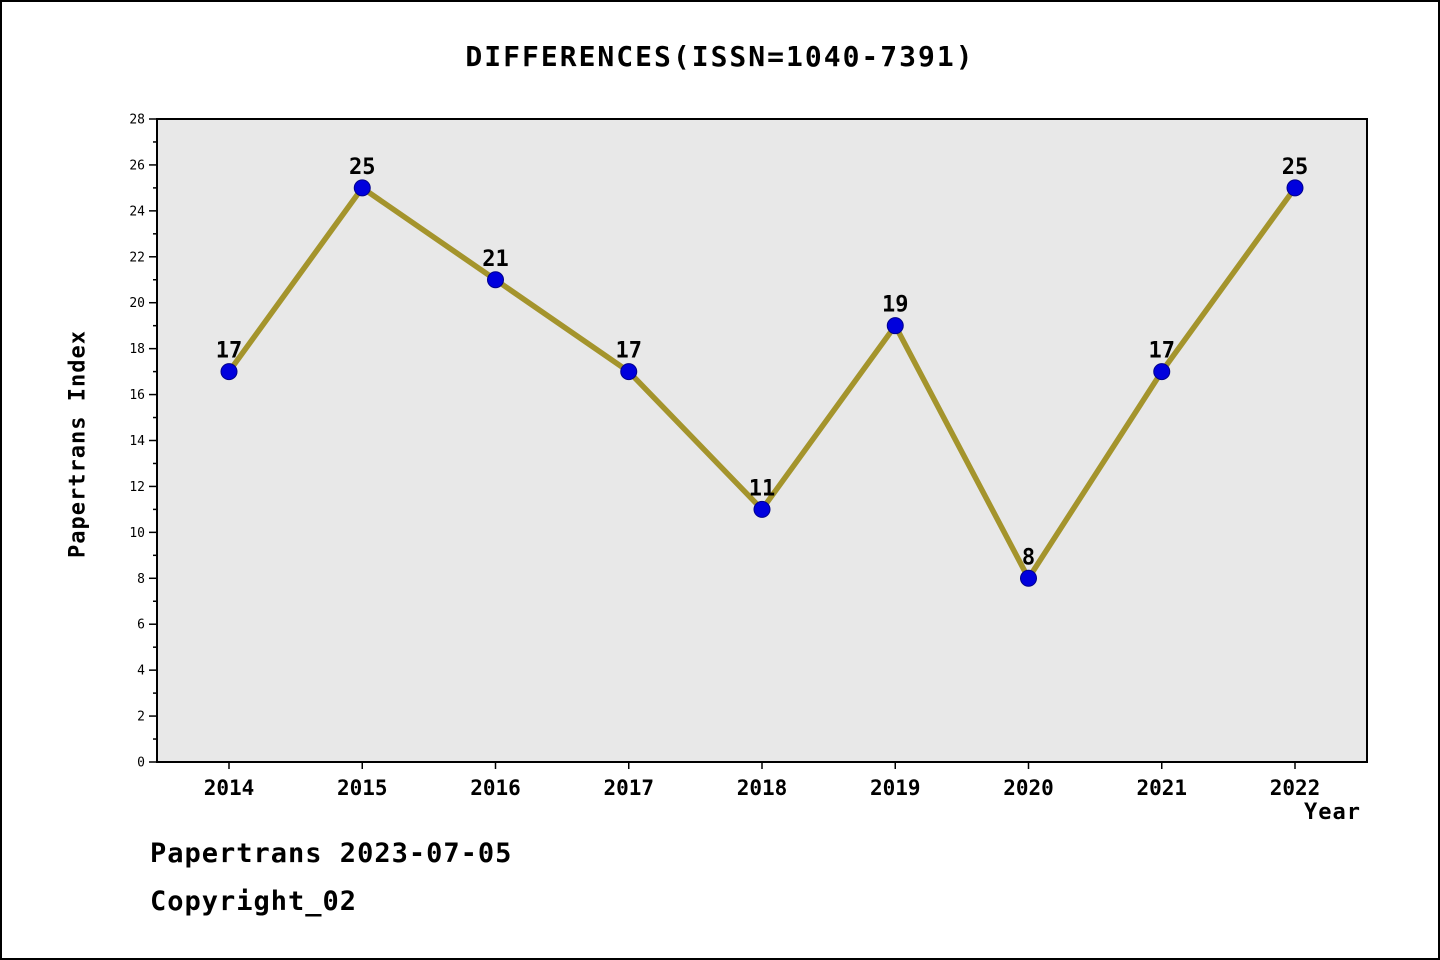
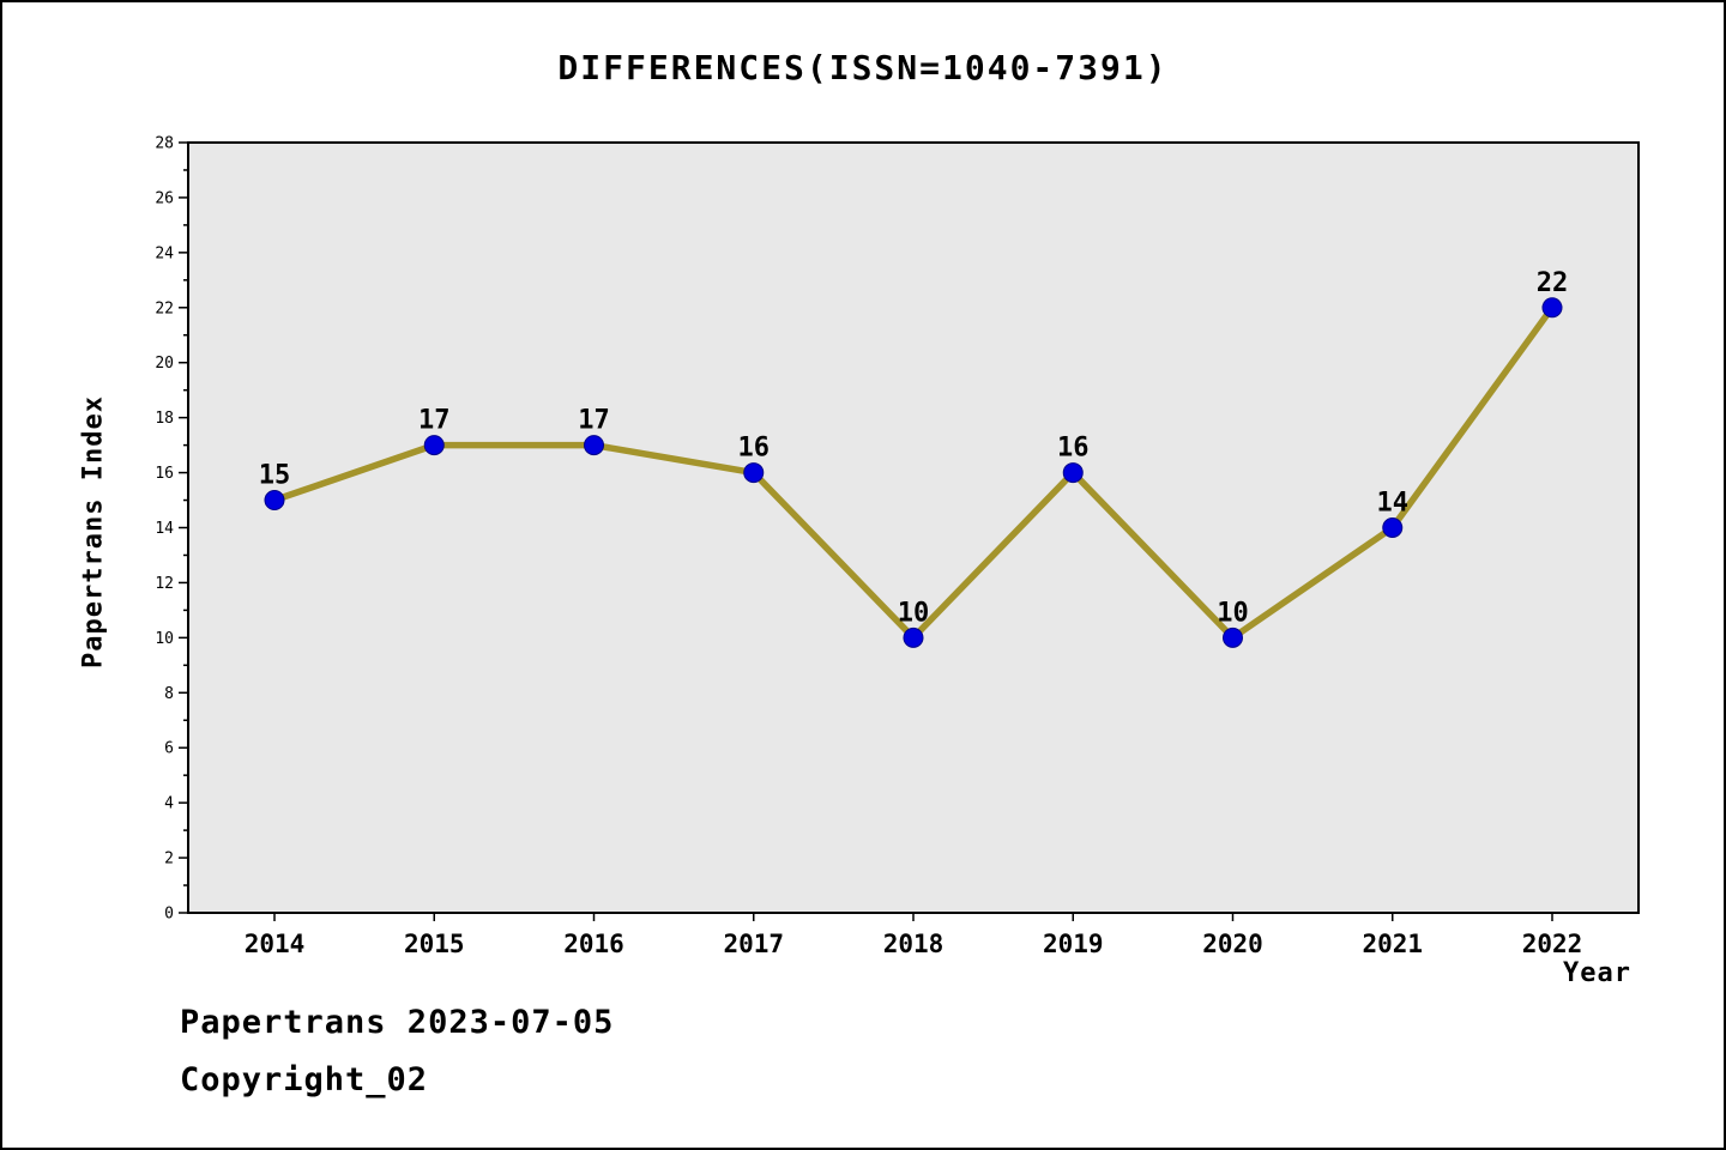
2014: 17 -> 15
2015: 25 -> 17
2016: 21 -> 17
2017: 17 -> 16
2018: 11 -> 10
2019: 19 -> 16
2020: 8 -> 10
2021: 17 -> 14
2022: 25 -> 22
